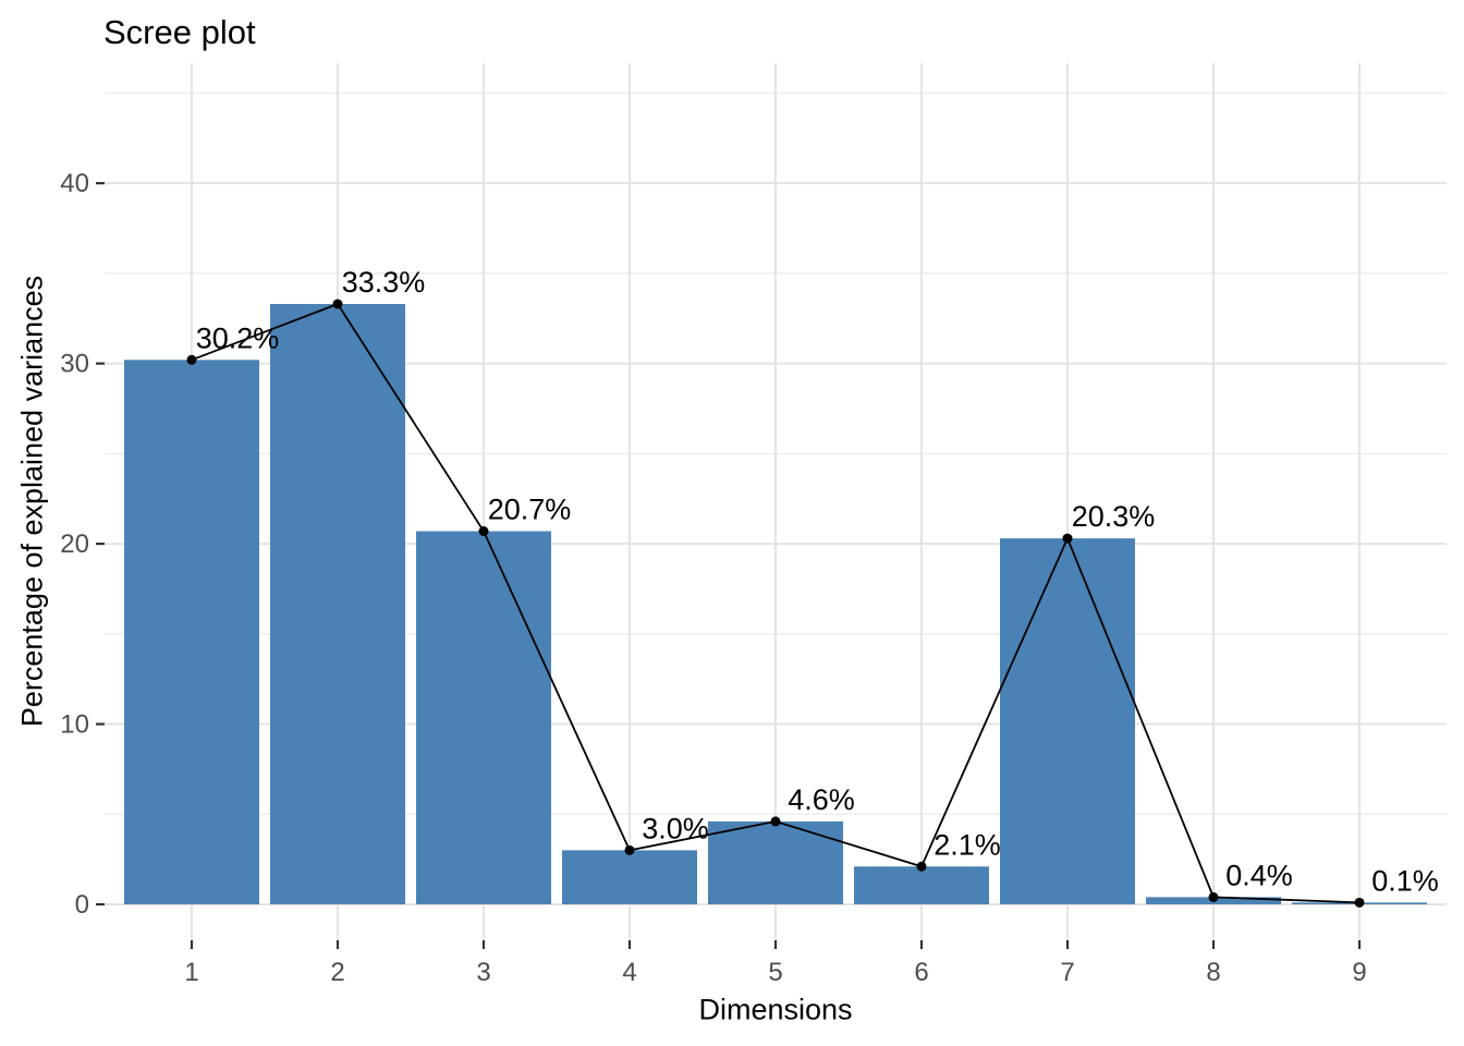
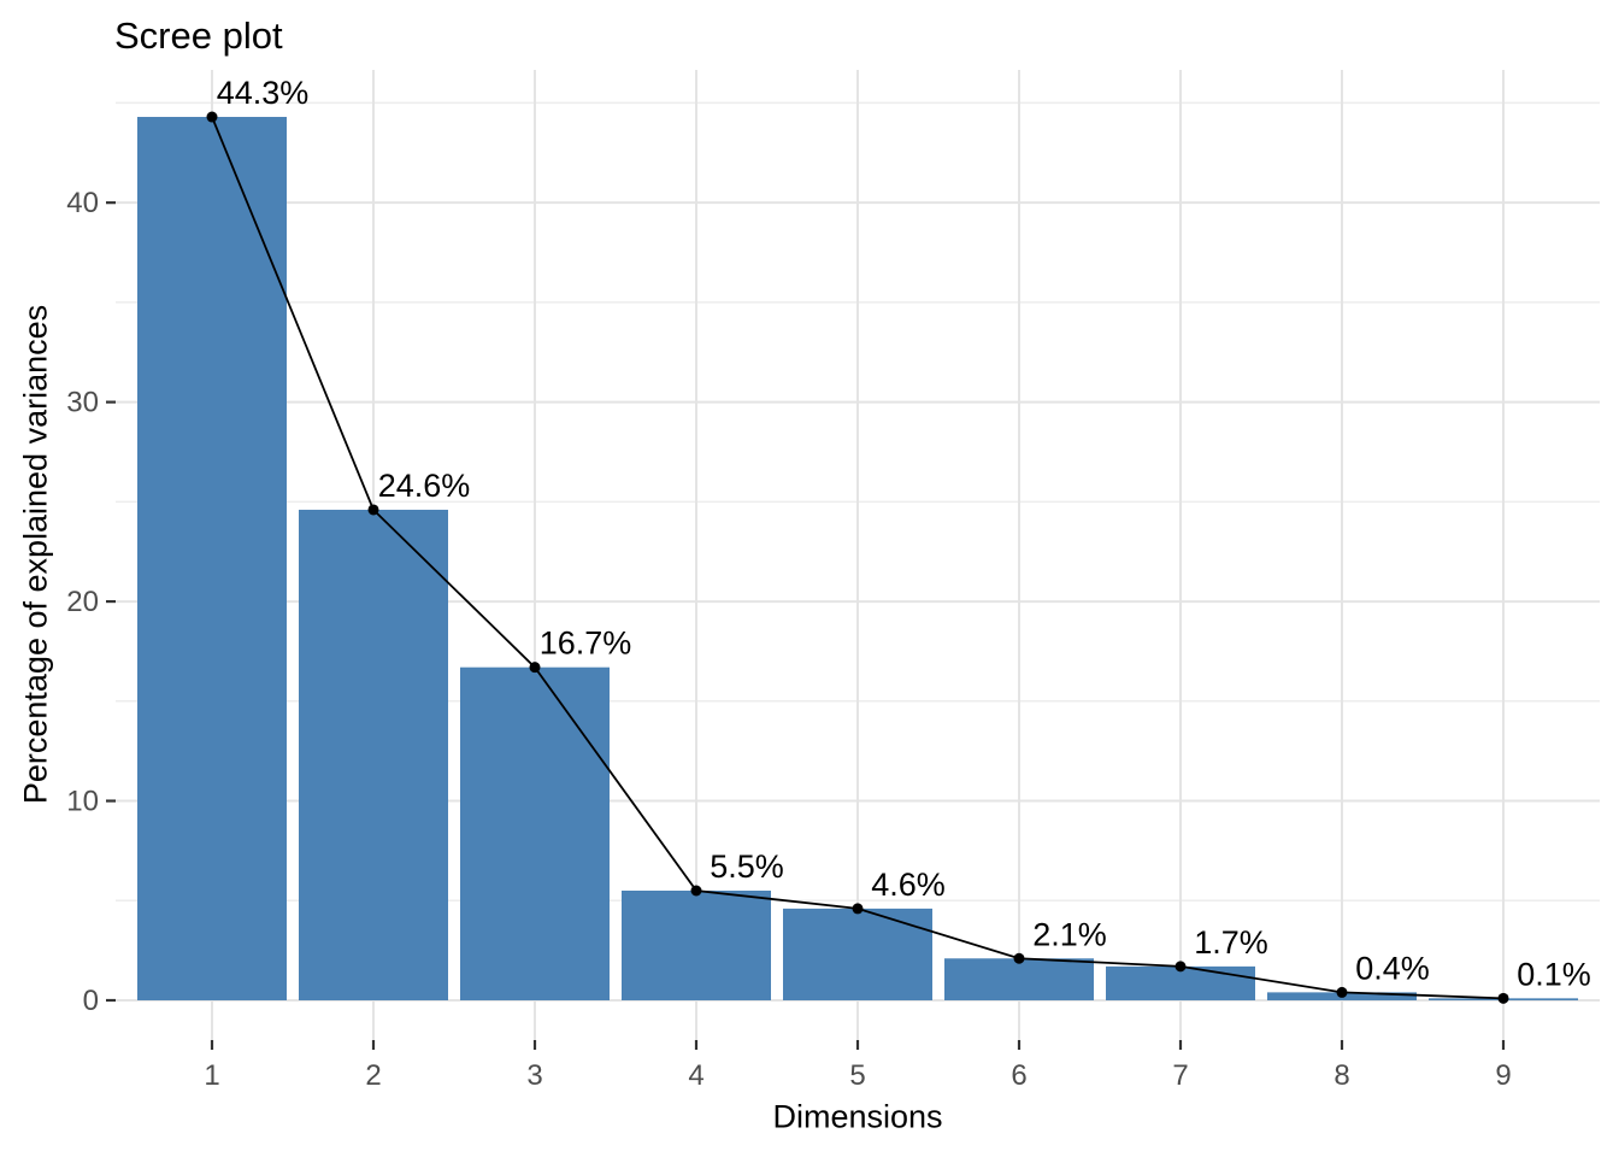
1: 30.2% -> 44.3%
2: 33.3% -> 24.6%
3: 20.7% -> 16.7%
4: 3.0% -> 5.5%
7: 20.3% -> 1.7%
